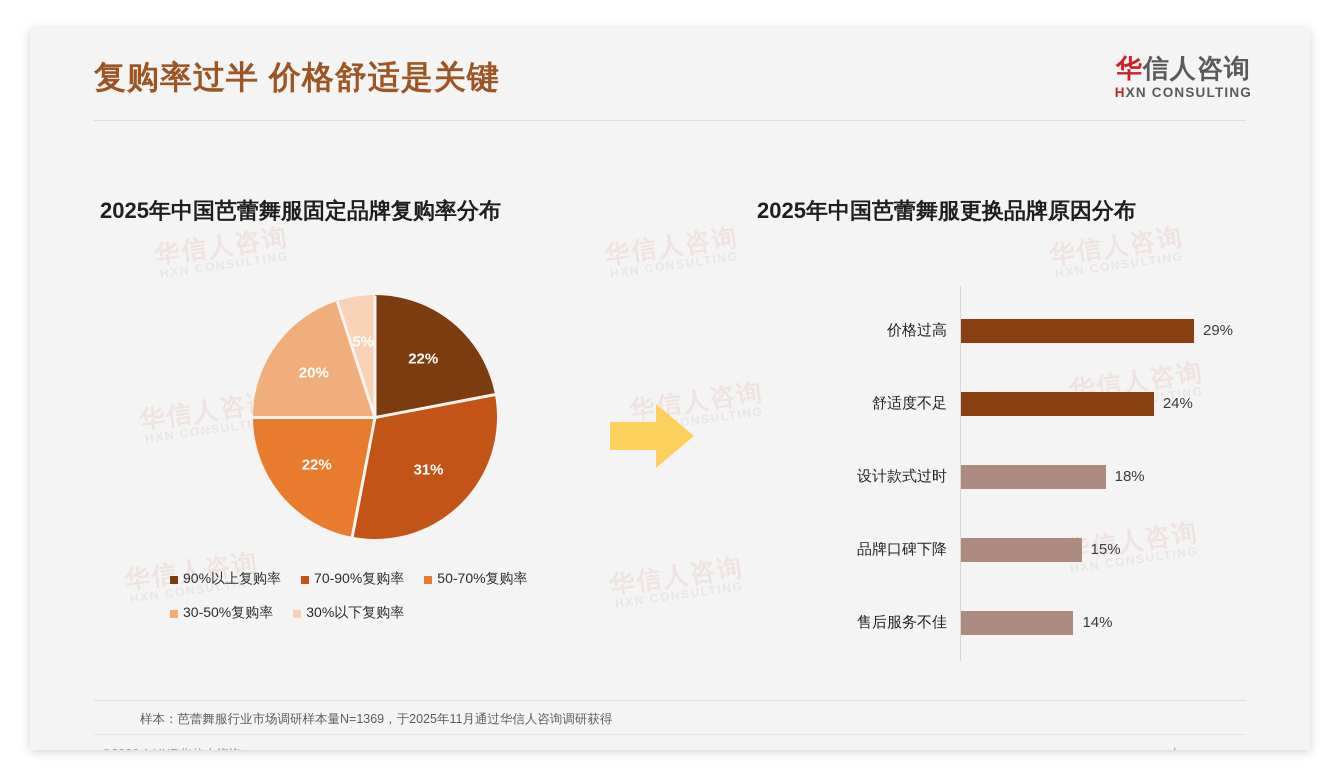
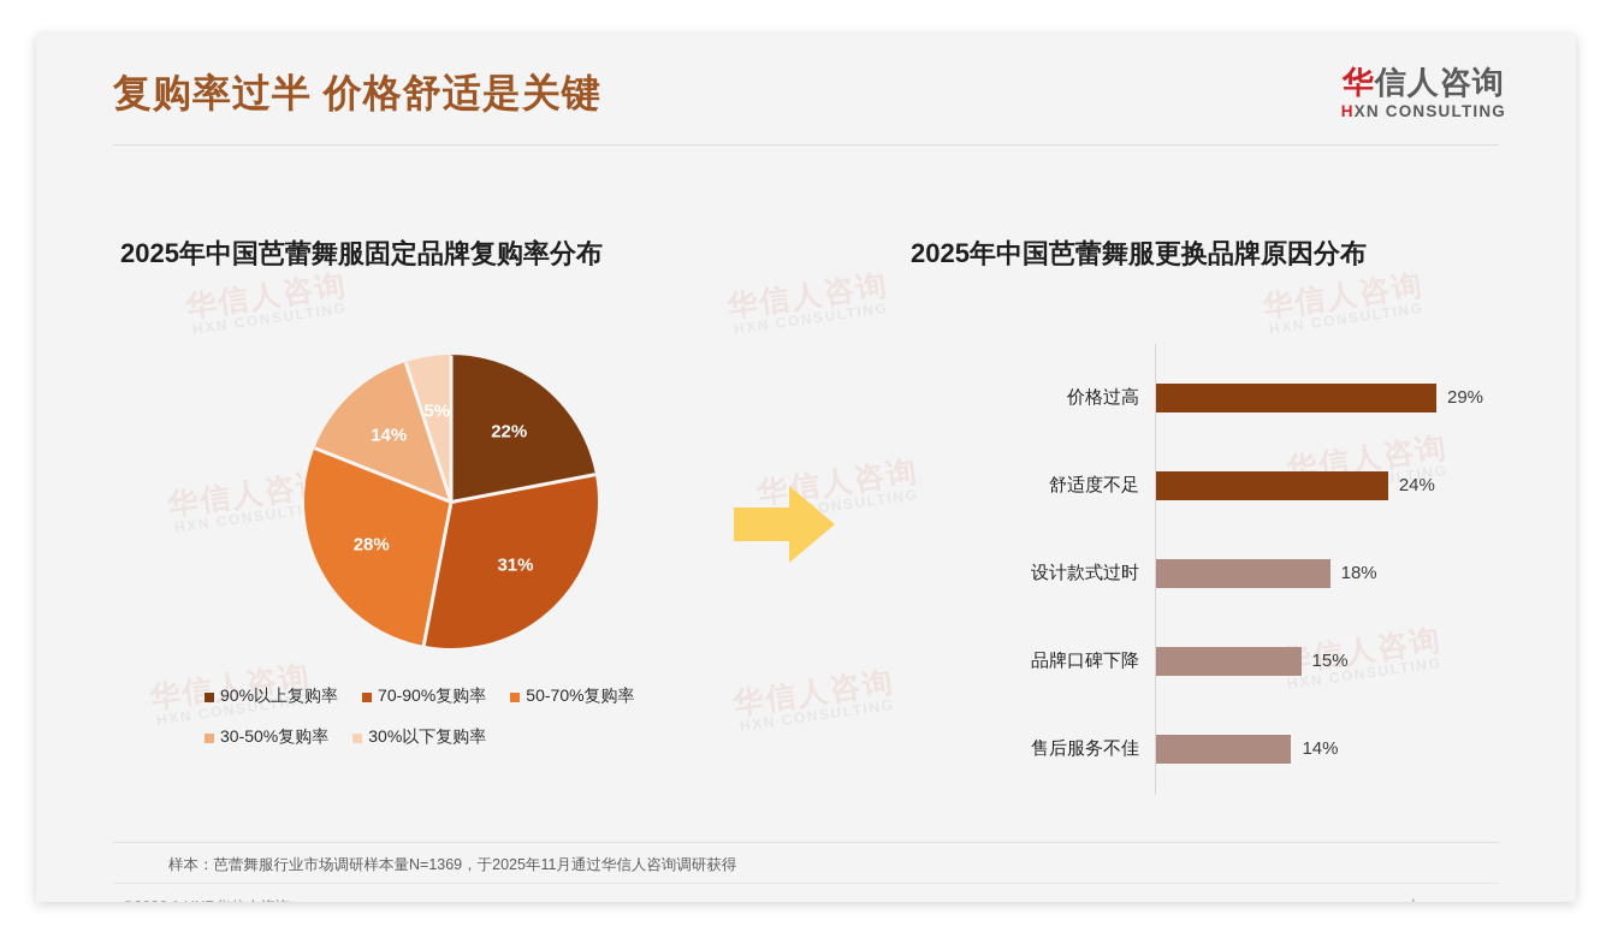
2025年中国芭蕾舞服固定品牌复购率分布/50-70%复购率: 22% -> 28%
2025年中国芭蕾舞服固定品牌复购率分布/30-50%复购率: 20% -> 14%
